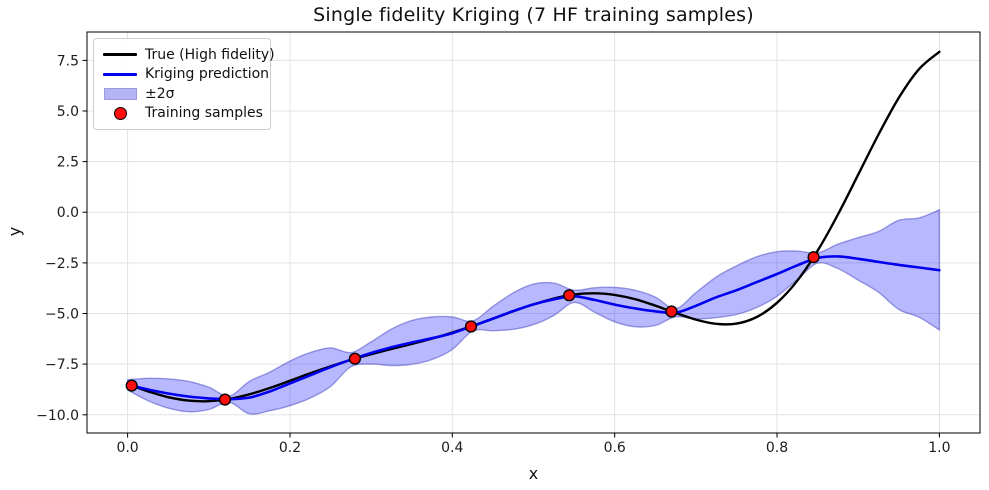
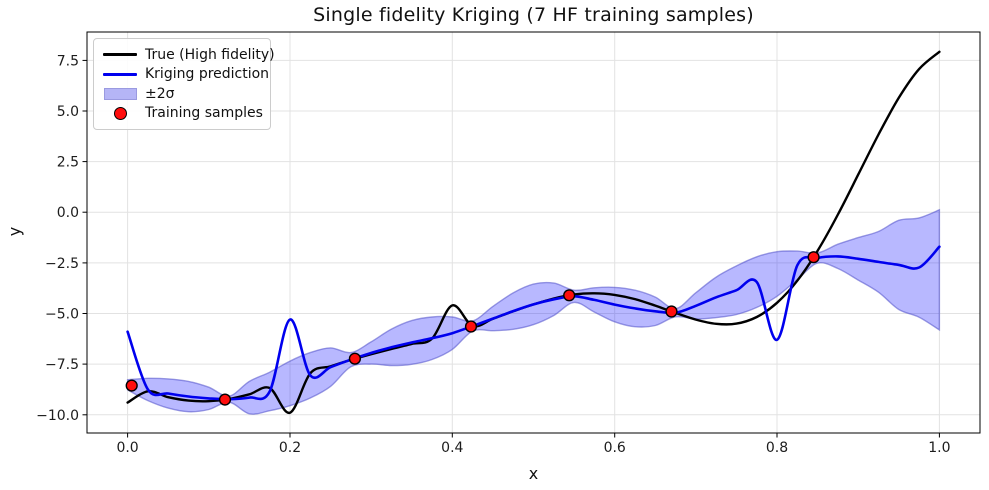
True (High fidelity)/0.0: -8.5 -> -9.4
Kriging prediction/0.0: -8.5 -> -5.9
True (High fidelity)/0.2: -8.3 -> -9.9
Kriging prediction/0.2: -8.4 -> -5.3
True (High fidelity)/0.4: -5.9 -> -4.6
Kriging prediction/0.8: -3.0 -> -6.3
Kriging prediction/1.0: -2.9 -> -1.7
